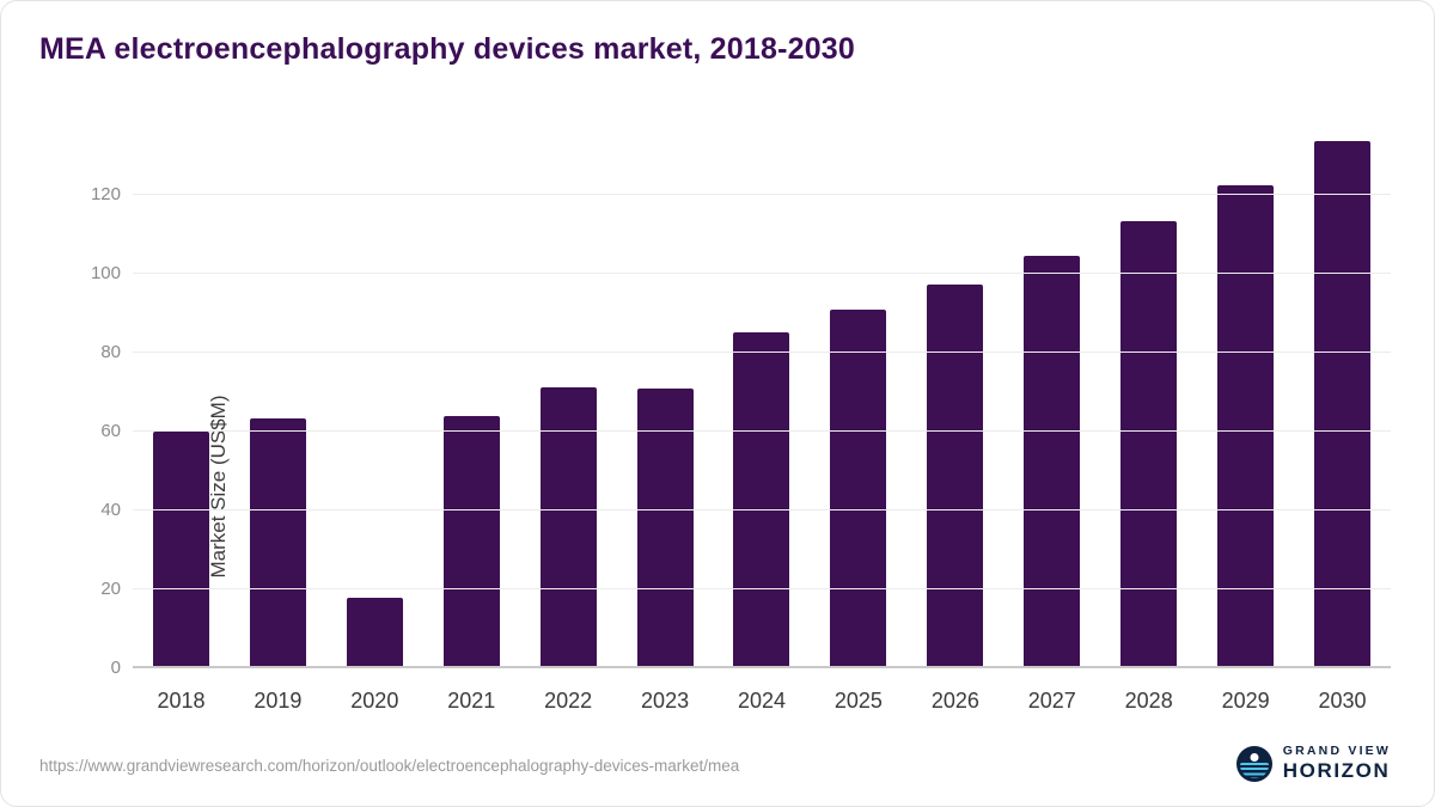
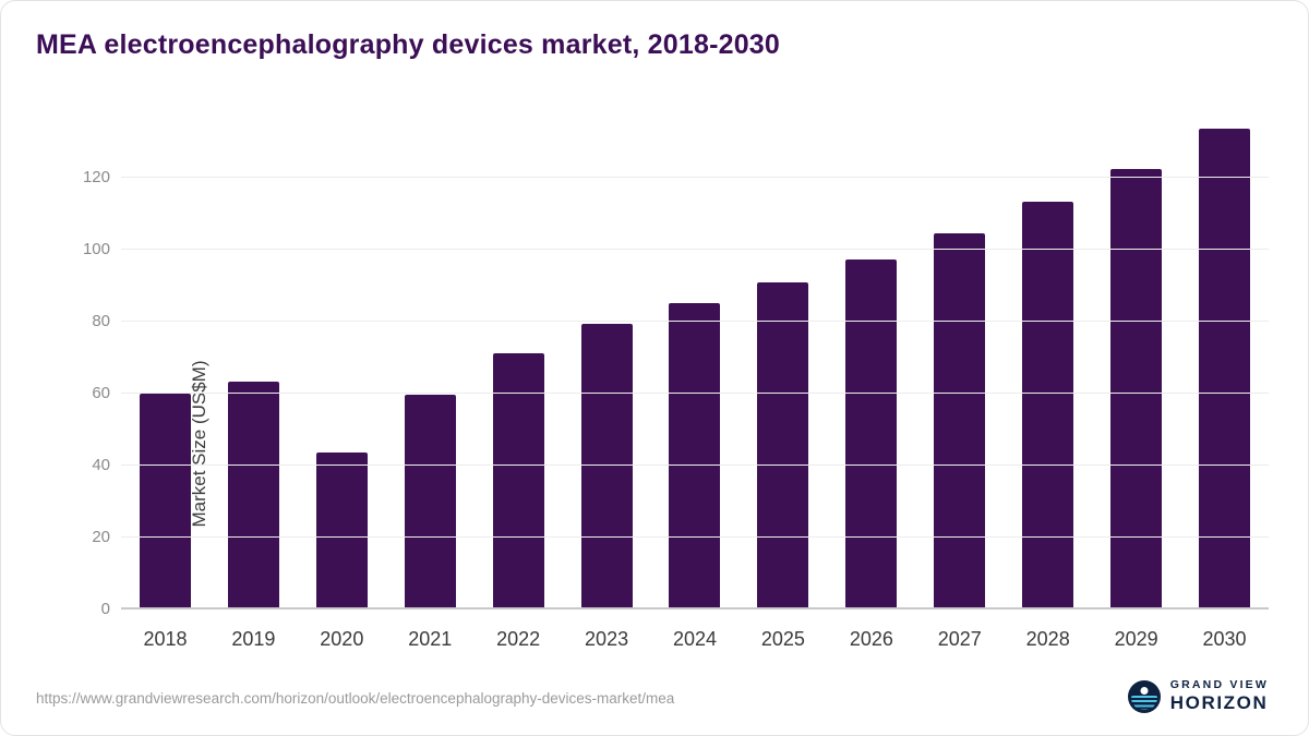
2020: 18 -> 44
2021: 64 -> 60
2023: 71 -> 80
